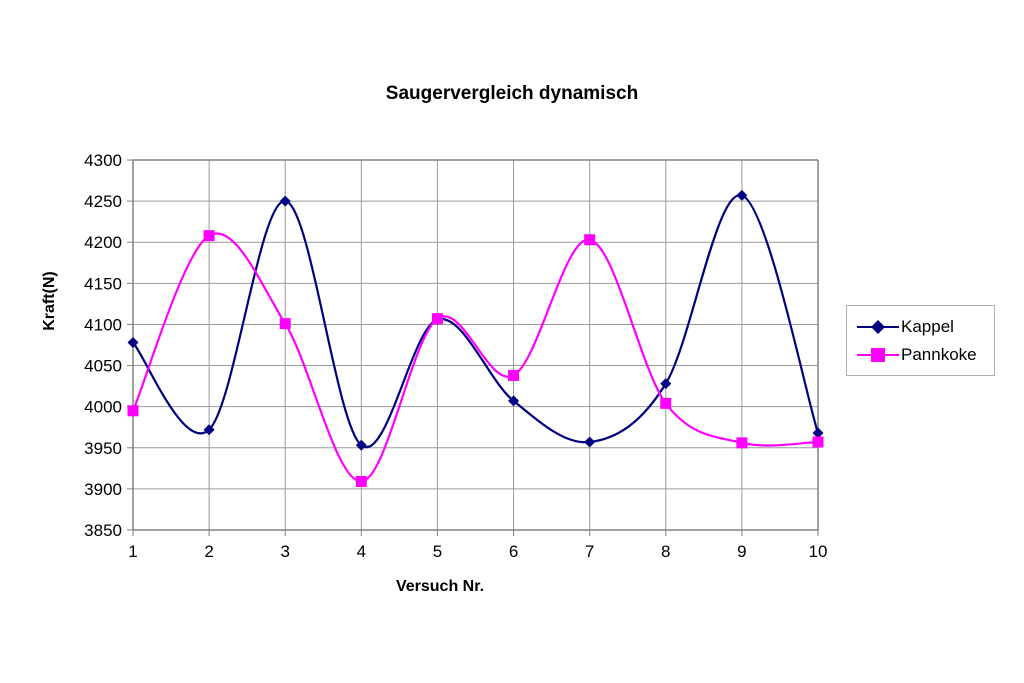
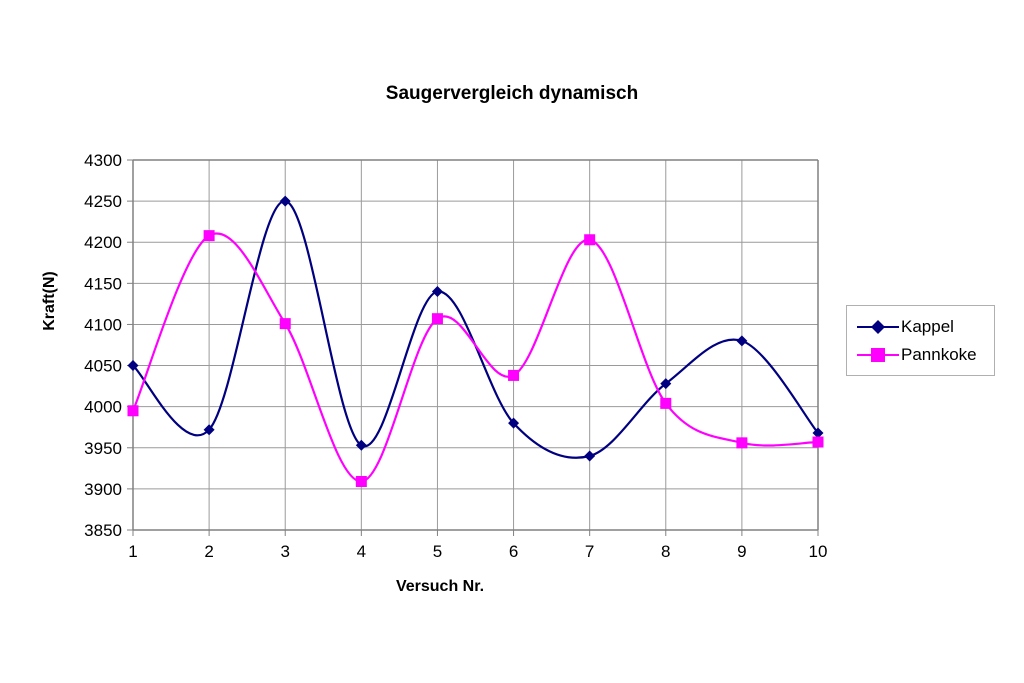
Kappel/1: 4080 -> 4050
Kappel/5: 4110 -> 4140
Kappel/6: 4010 -> 3980
Kappel/7: 3960 -> 3940
Kappel/9: 4260 -> 4080
